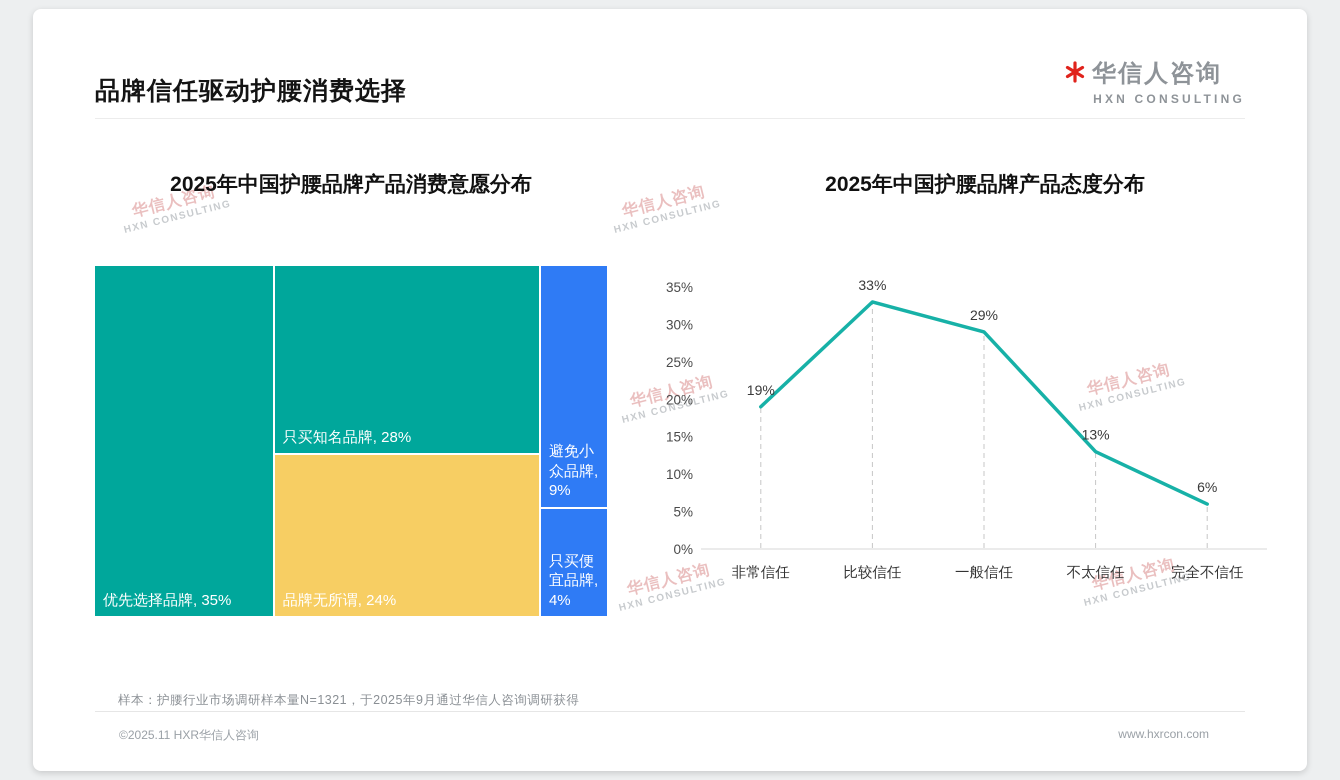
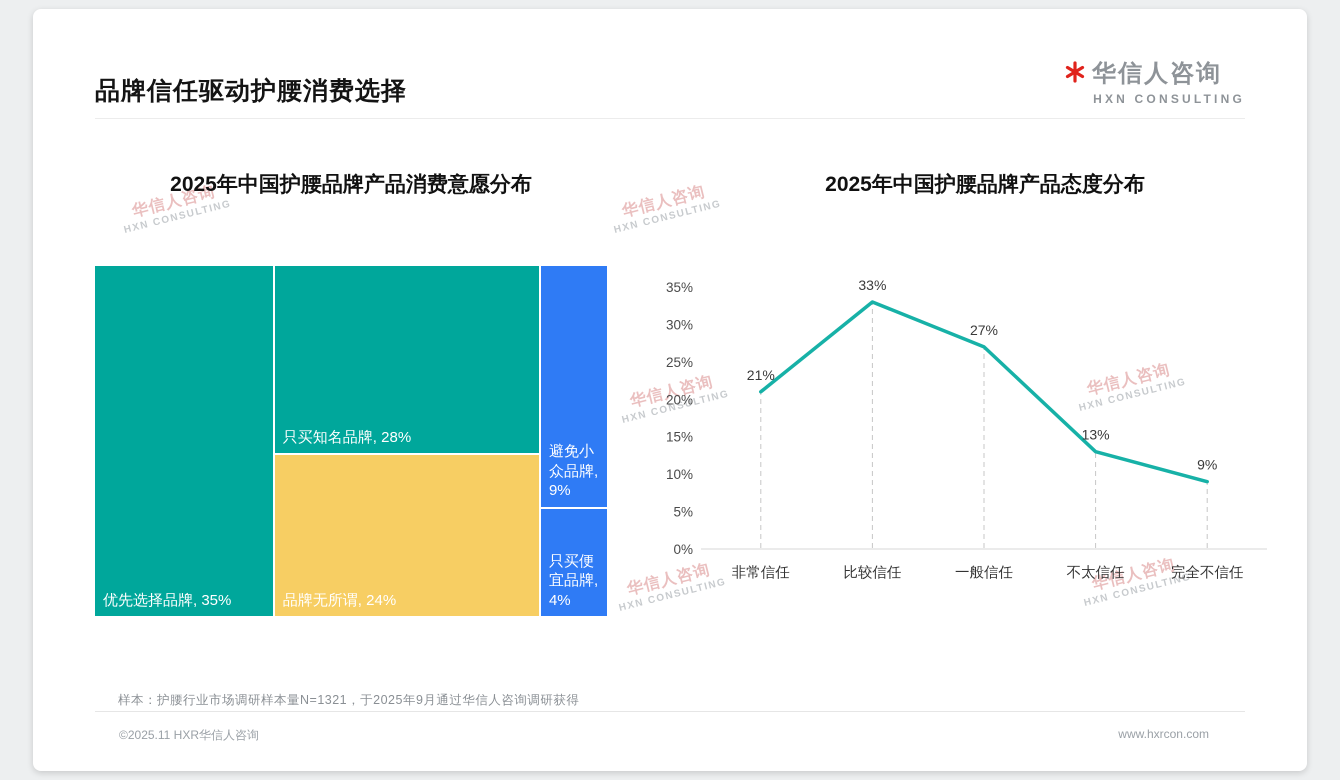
2025年中国护腰品牌产品态度分布/非常信任: 19% -> 21%
2025年中国护腰品牌产品态度分布/一般信任: 29% -> 27%
2025年中国护腰品牌产品态度分布/完全不信任: 6% -> 9%
